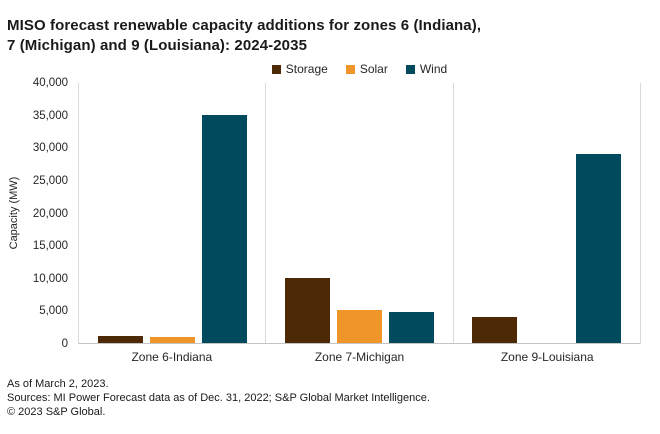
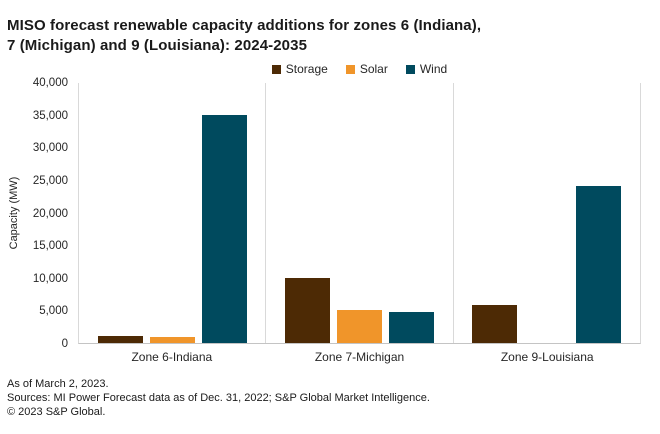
Storage/Zone 9-Louisiana: 4000 -> 6000
Wind/Zone 9-Louisiana: 29000 -> 24000
